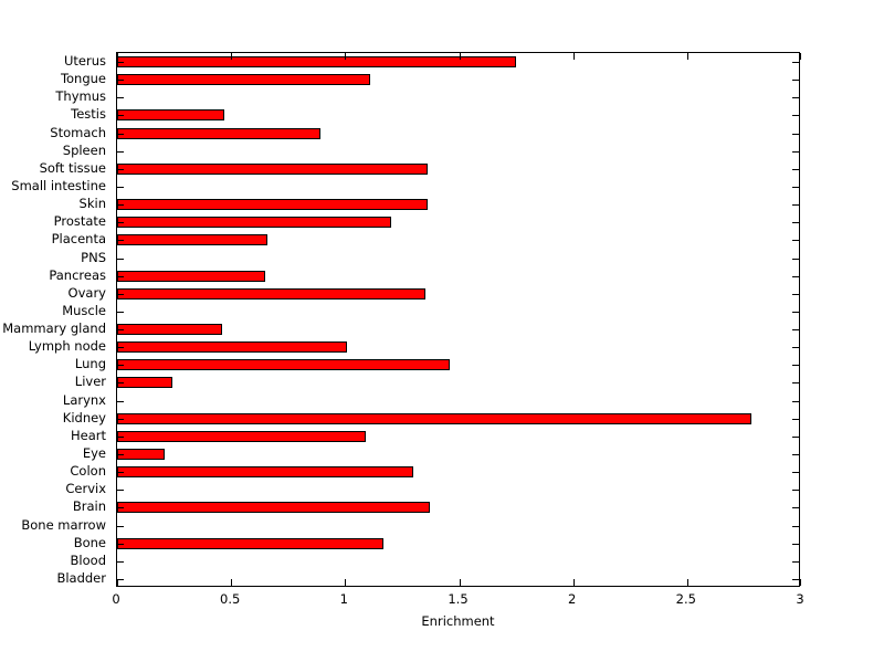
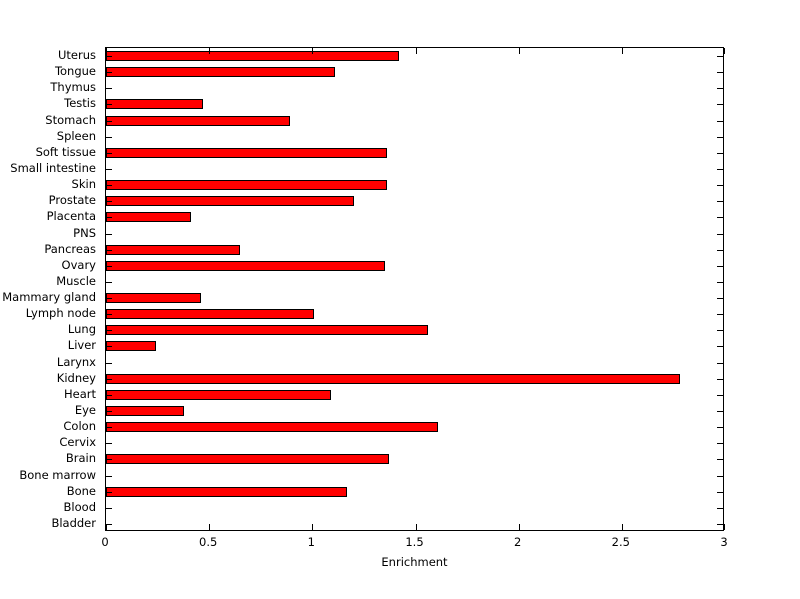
Uterus: 1.75 -> 1.42
Placenta: 0.66 -> 0.41
Lung: 1.46 -> 1.56
Eye: 0.21 -> 0.38
Colon: 1.30 -> 1.61
